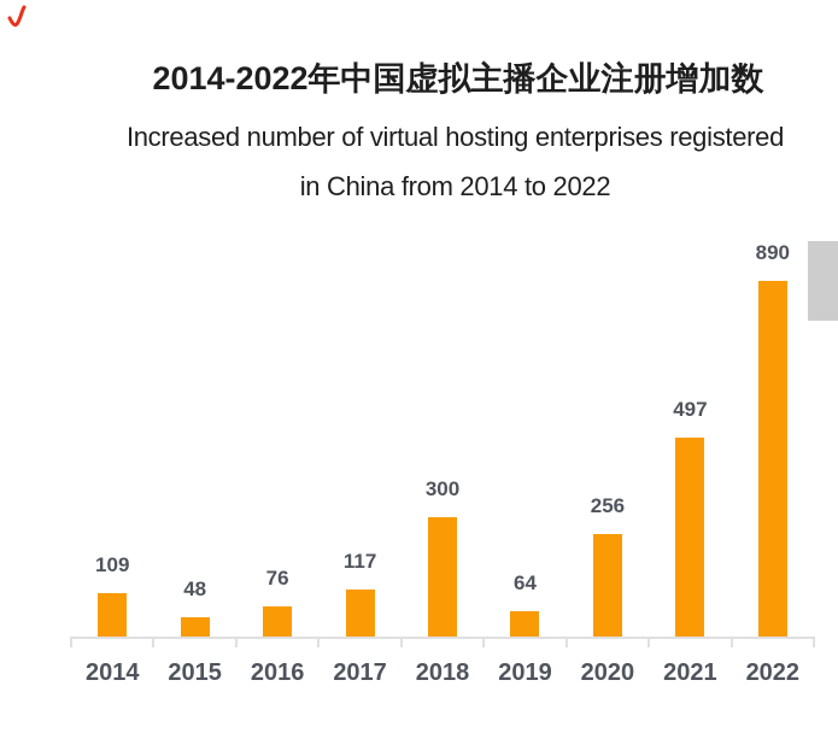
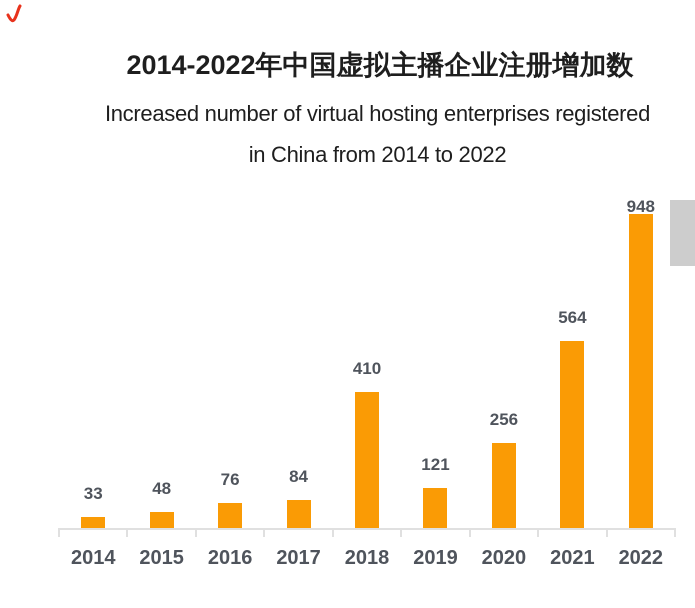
2014: 109 -> 33
2017: 117 -> 84
2018: 300 -> 410
2019: 64 -> 121
2021: 497 -> 564
2022: 890 -> 948
